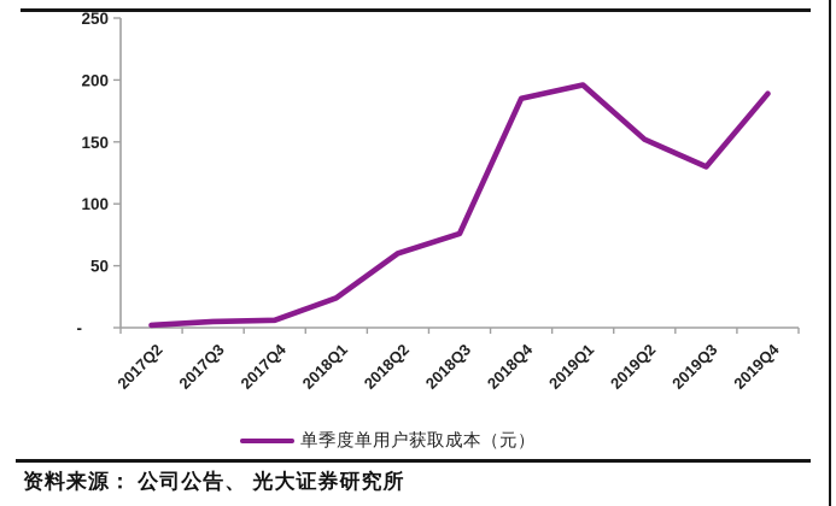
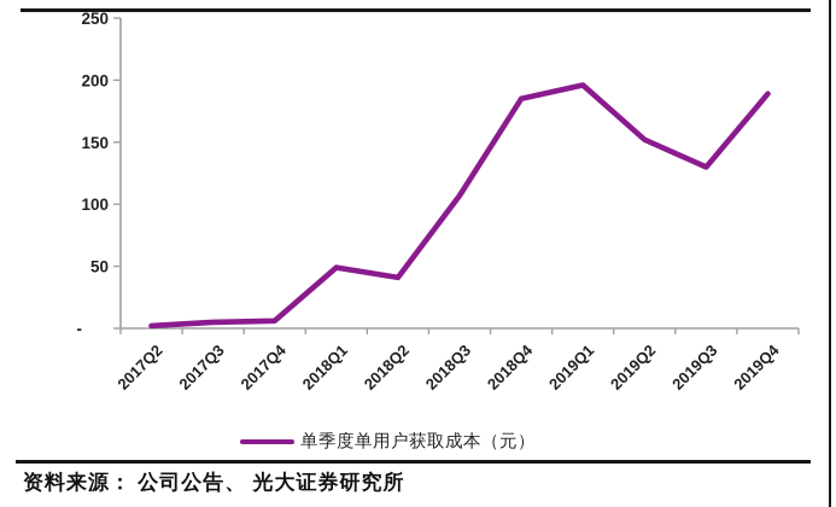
2018Q1: 24 -> 49
2018Q2: 60 -> 41
2018Q3: 76 -> 107
